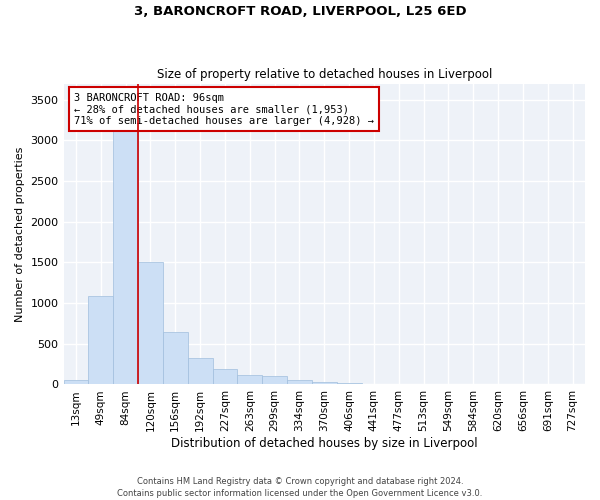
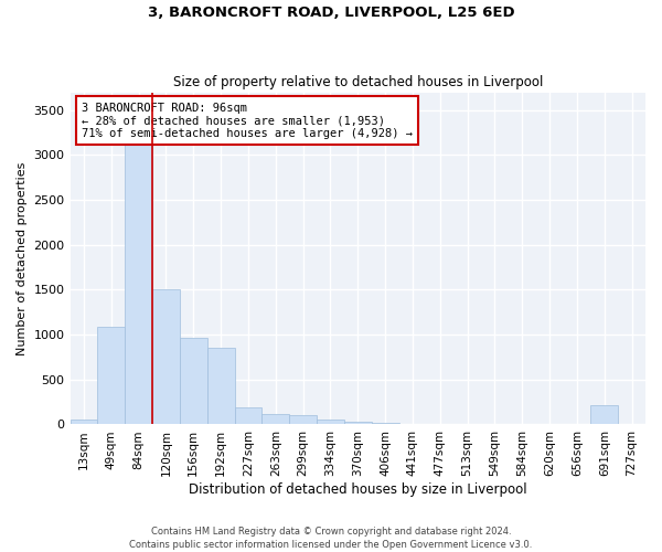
156sqm: 640 -> 960
192sqm: 330 -> 860
691sqm: 0 -> 220
